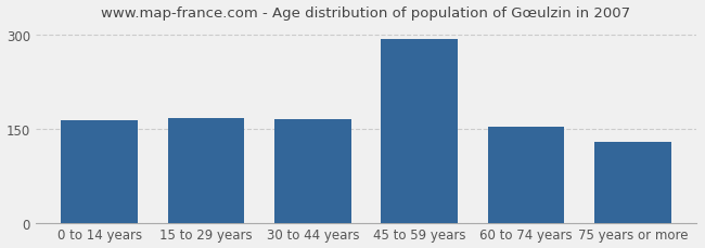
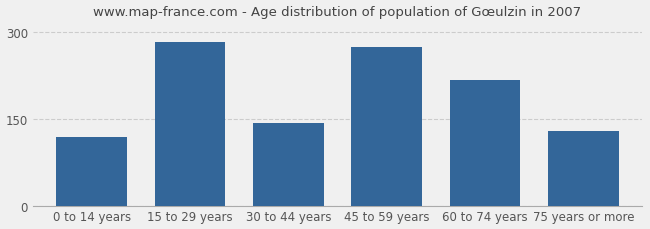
0 to 14 years: 163 -> 118
15 to 29 years: 166 -> 282
30 to 44 years: 165 -> 142
45 to 59 years: 292 -> 274
60 to 74 years: 153 -> 216
